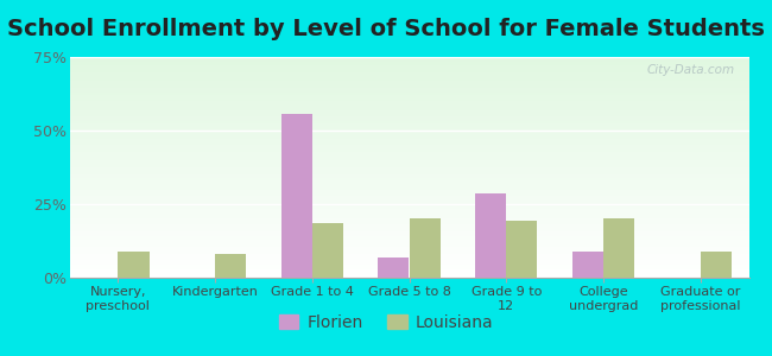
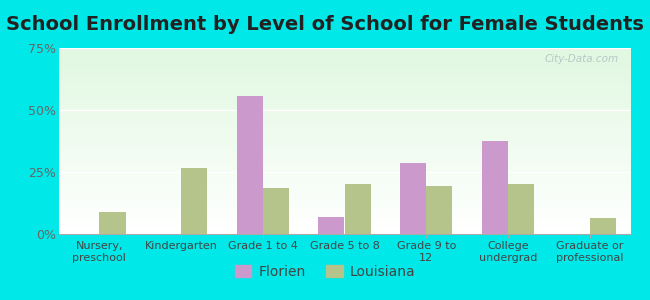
Louisiana/Kindergarten: 8.0% -> 26.5%
Florien/College undergrad: 9.0% -> 37.5%
Louisiana/Graduate or professional: 9.0% -> 6.5%
